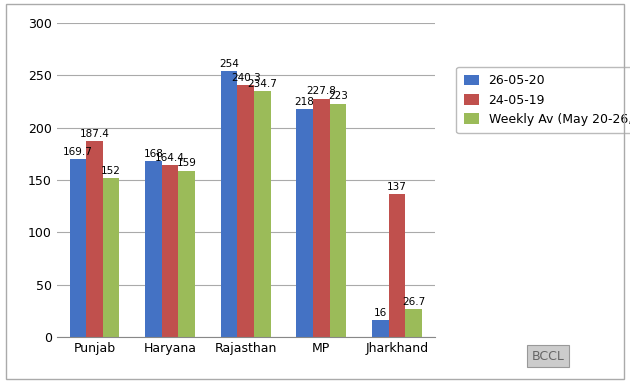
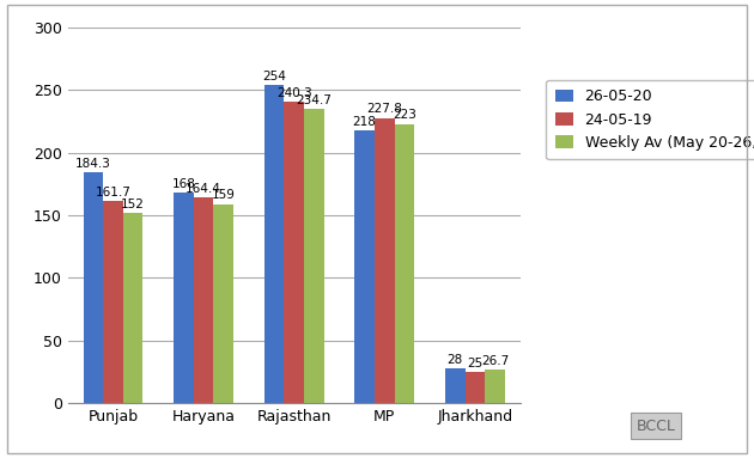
26-05-20/Punjab: 169.7 -> 184.3
24-05-19/Punjab: 187.4 -> 161.7
26-05-20/Jharkhand: 16 -> 28
24-05-19/Jharkhand: 137 -> 25
